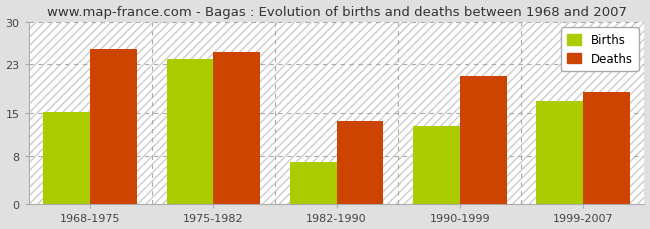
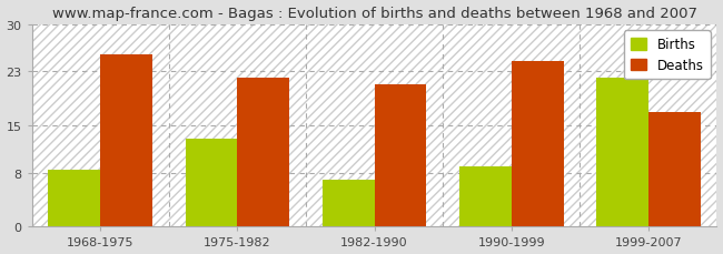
Births/1968-1975: 15.2 -> 8.5
Births/1975-1982: 23.8 -> 13.0
Deaths/1975-1982: 25.0 -> 22.0
Deaths/1982-1990: 13.6 -> 21.0
Births/1990-1999: 12.8 -> 9.0
Deaths/1990-1999: 21.0 -> 24.5
Births/1999-2007: 17.0 -> 22.0
Deaths/1999-2007: 18.4 -> 17.0
